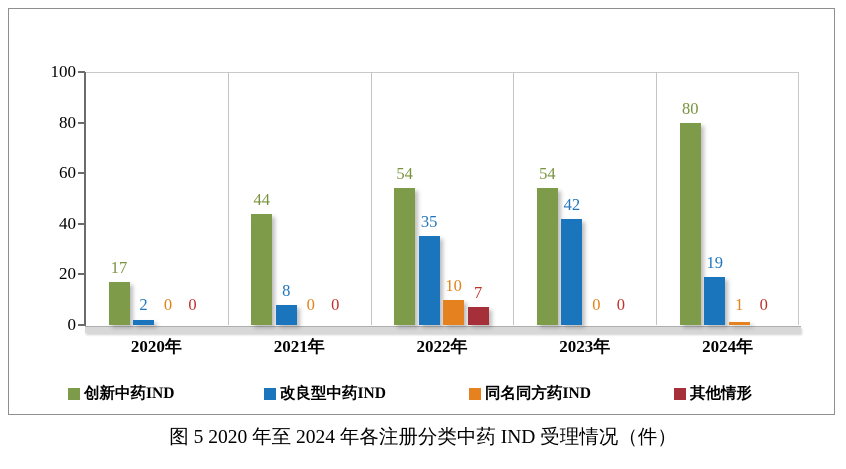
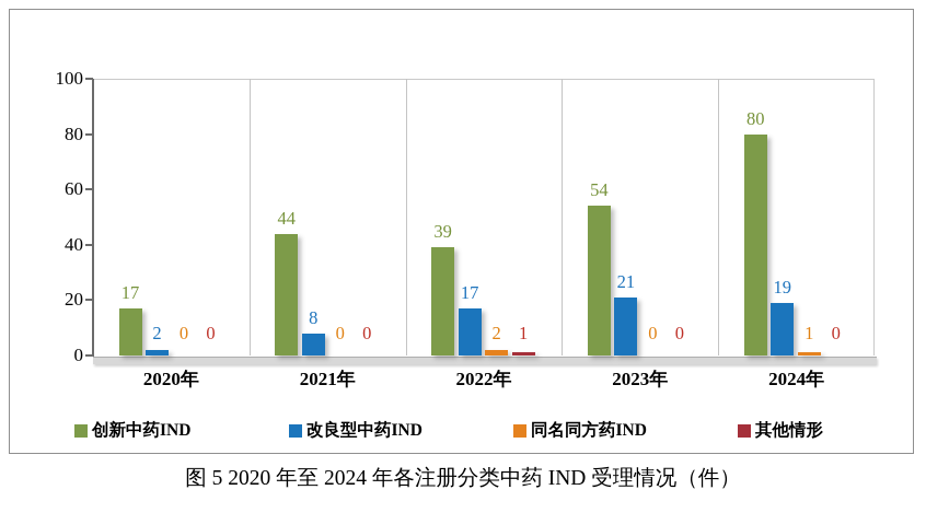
创新中药IND/2022年: 54 -> 39
改良型中药IND/2022年: 35 -> 17
同名同方药IND/2022年: 10 -> 2
其他情形/2022年: 7 -> 1
改良型中药IND/2023年: 42 -> 21
